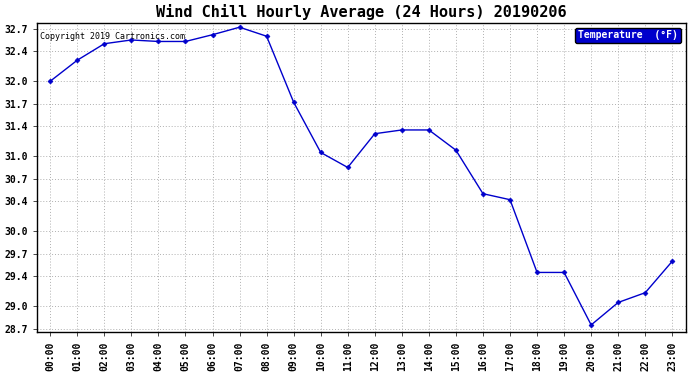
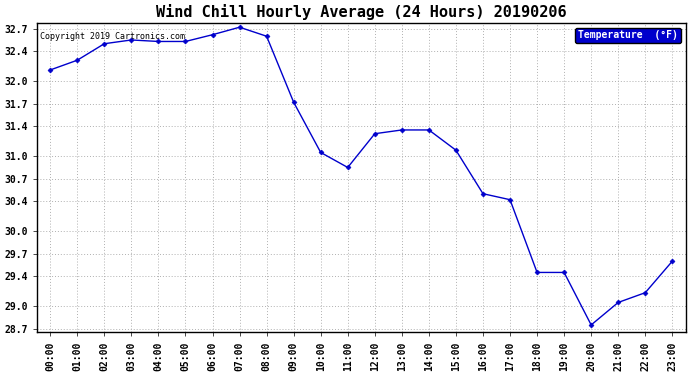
00:00: 32.00 -> 32.15
